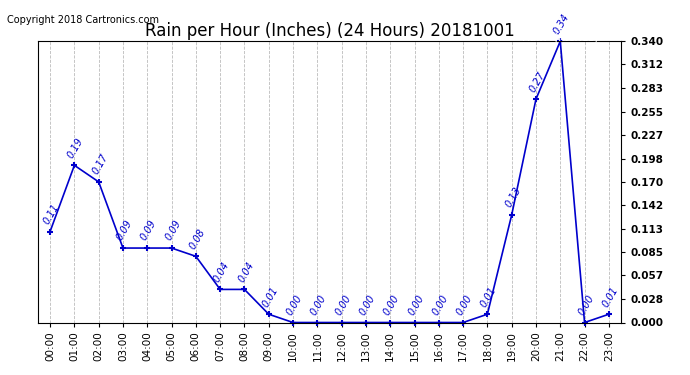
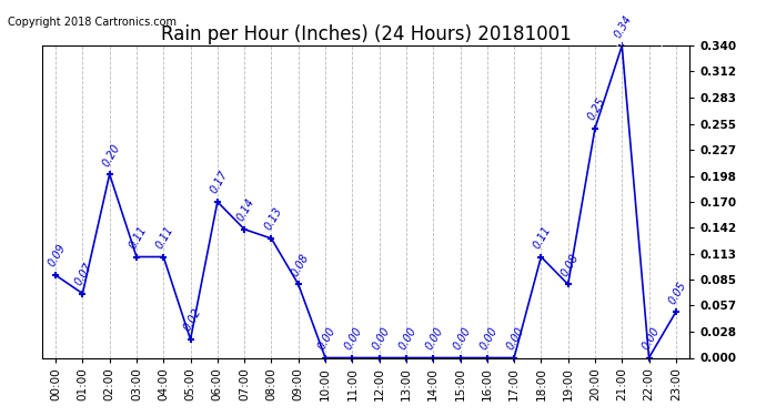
00:00: 0.11 -> 0.09
01:00: 0.19 -> 0.07
02:00: 0.17 -> 0.20
03:00: 0.09 -> 0.11
04:00: 0.09 -> 0.11
05:00: 0.09 -> 0.02
06:00: 0.08 -> 0.17
07:00: 0.04 -> 0.14
08:00: 0.04 -> 0.13
09:00: 0.01 -> 0.08
18:00: 0.01 -> 0.11
19:00: 0.13 -> 0.08
20:00: 0.27 -> 0.25
23:00: 0.01 -> 0.05
